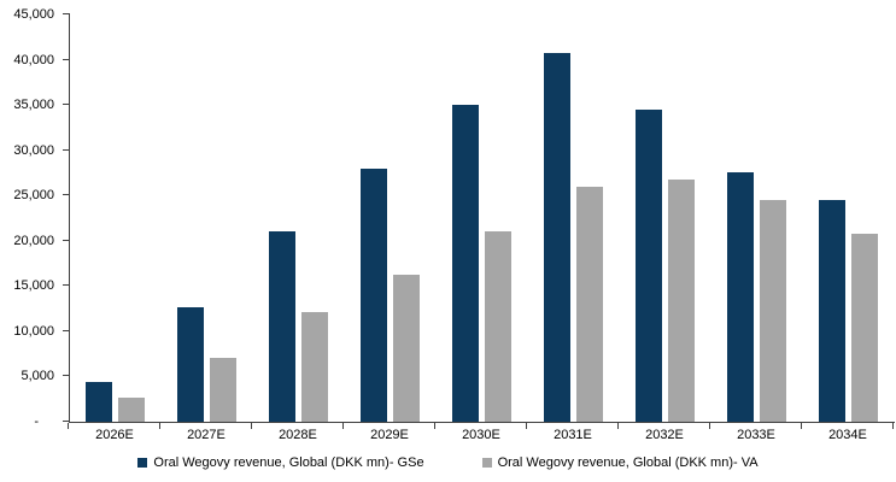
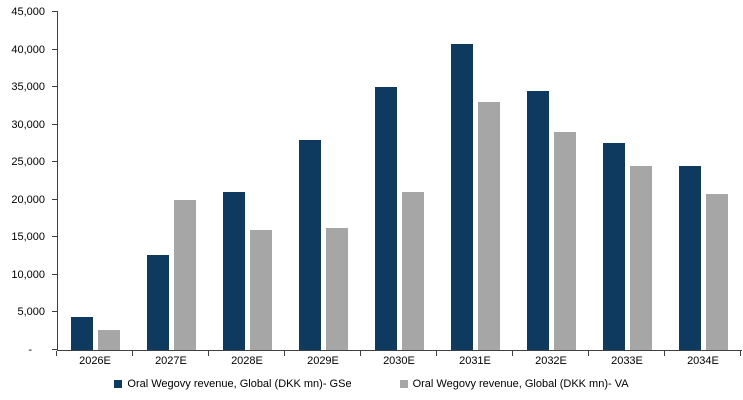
Oral Wegovy revenue, Global (DKK mn)- VA/2027E: 7000 -> 20000
Oral Wegovy revenue, Global (DKK mn)- VA/2028E: 12000 -> 16000
Oral Wegovy revenue, Global (DKK mn)- VA/2031E: 26000 -> 33000
Oral Wegovy revenue, Global (DKK mn)- VA/2032E: 27000 -> 29000
